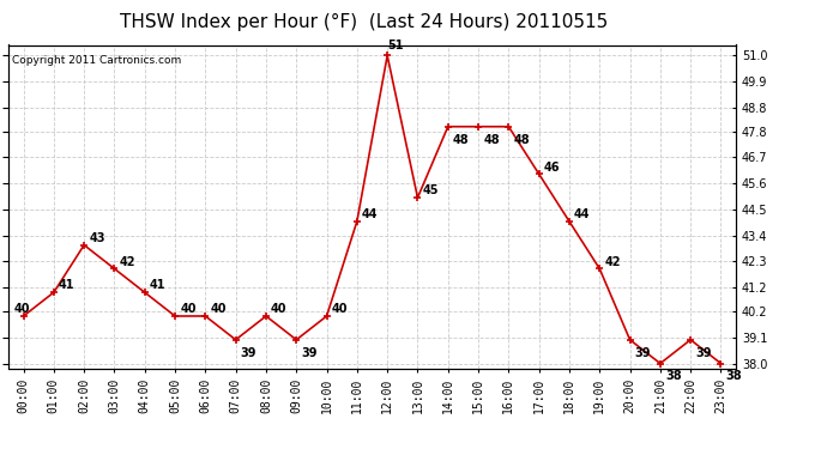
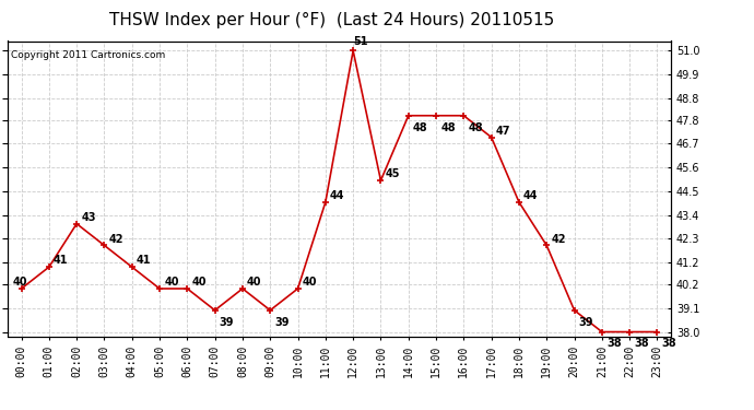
17:00: 46 -> 47
22:00: 39 -> 38
